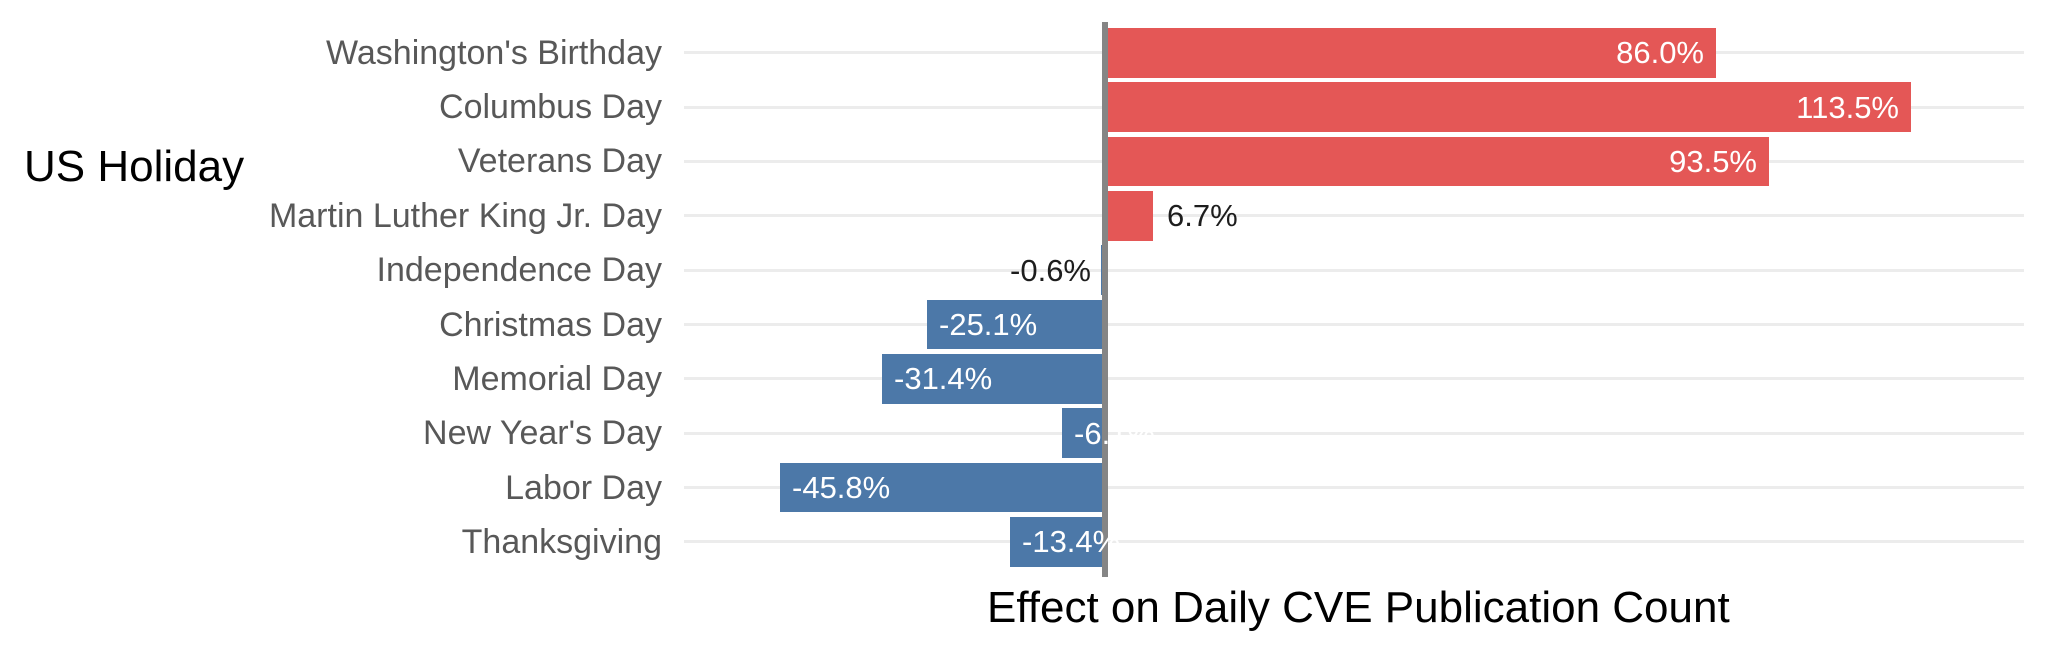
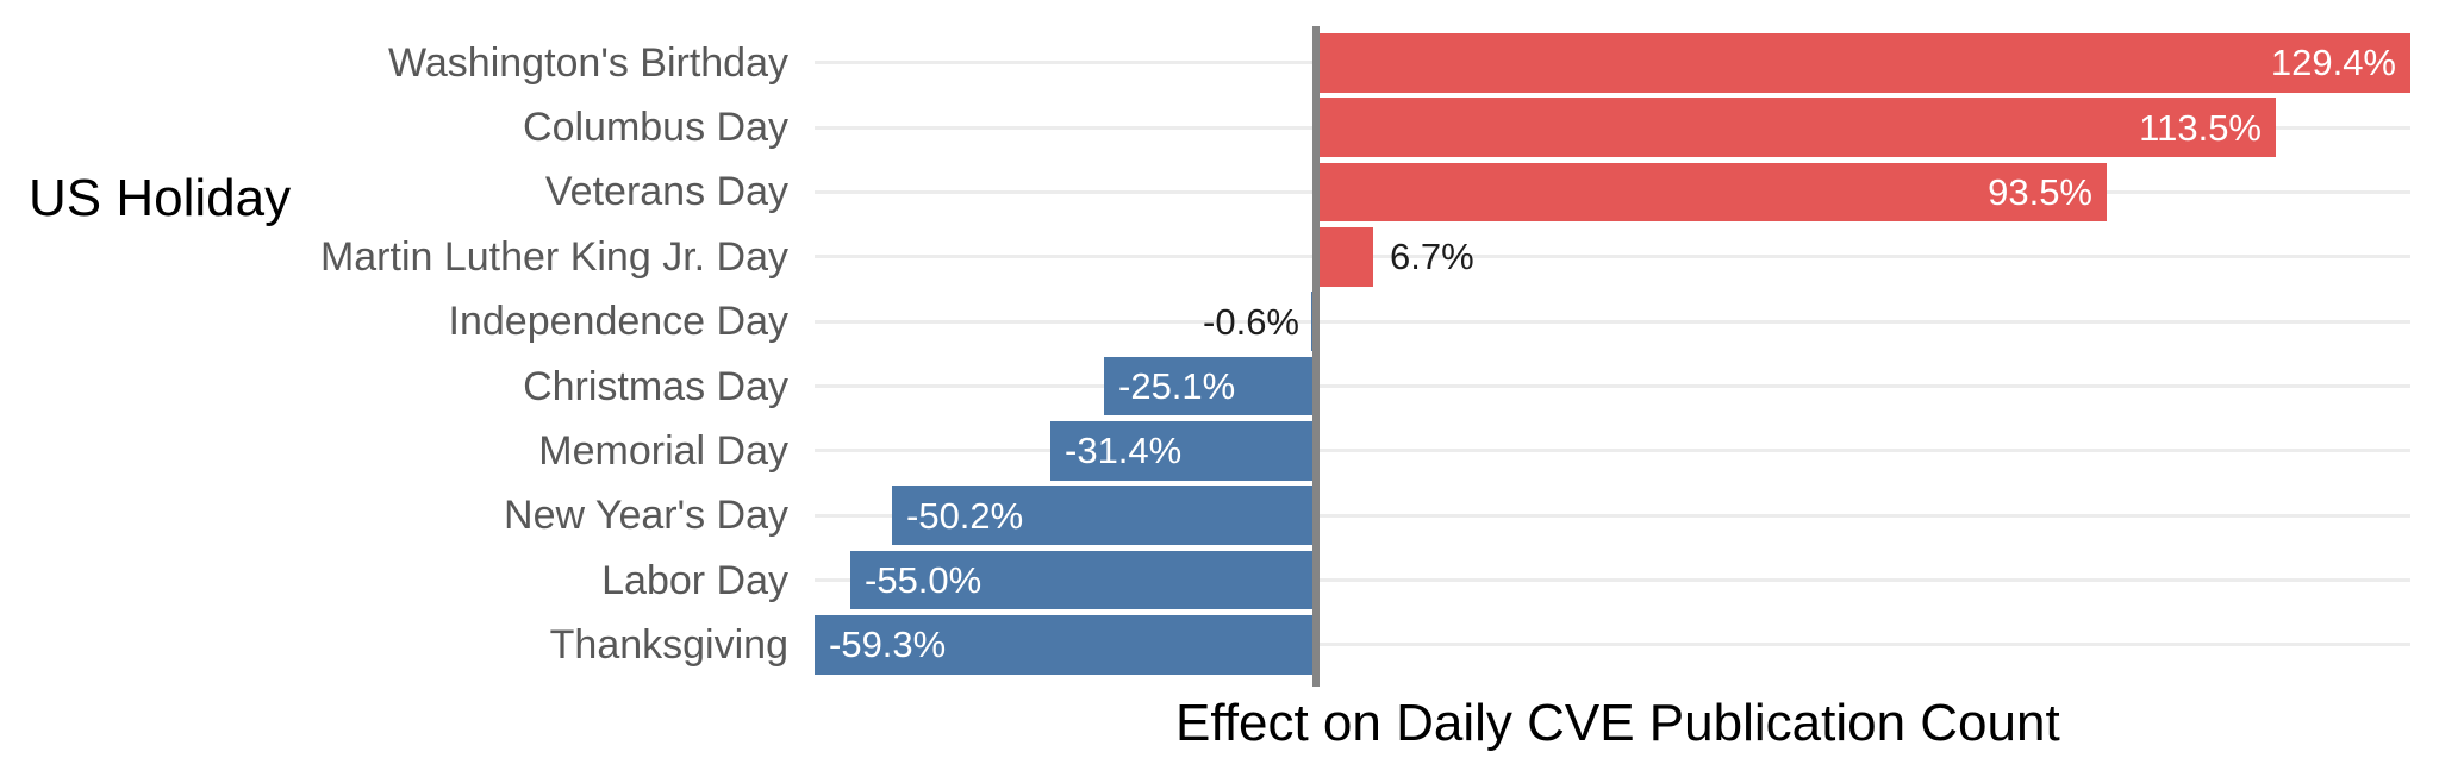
Washington's Birthday: 86.0% -> 129.4%
New Year's Day: -6.1% -> -50.2%
Labor Day: -45.8% -> -55.0%
Thanksgiving: -13.4% -> -59.3%
